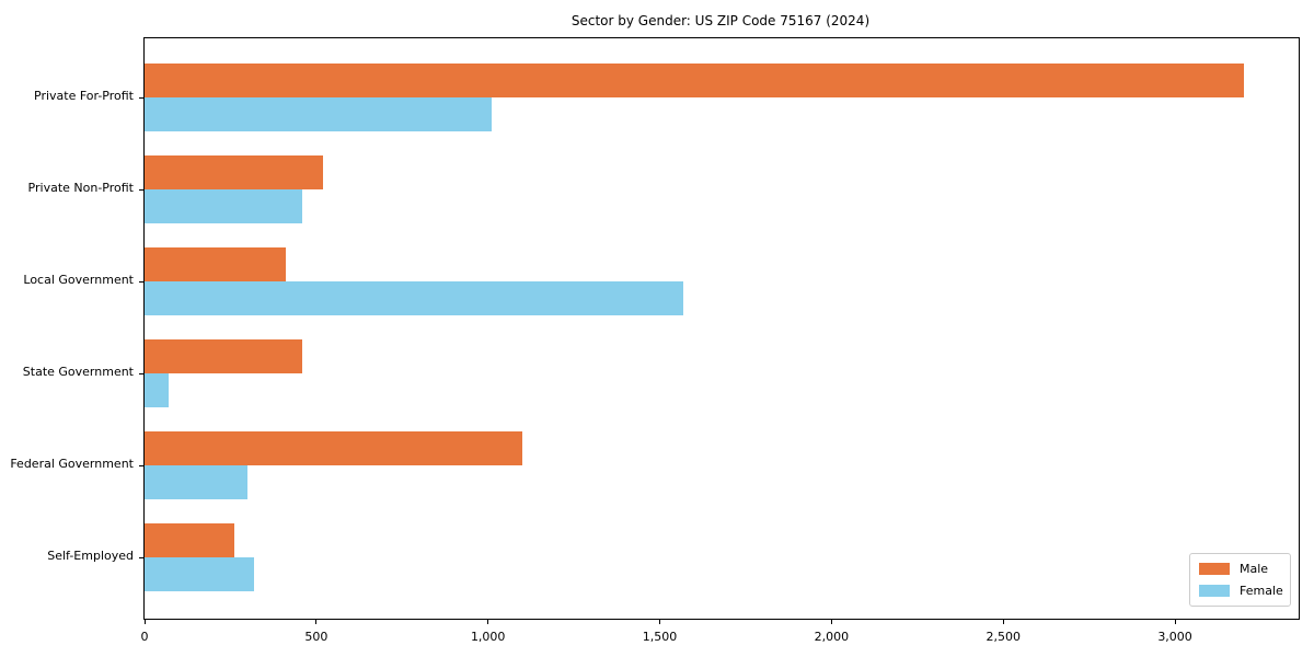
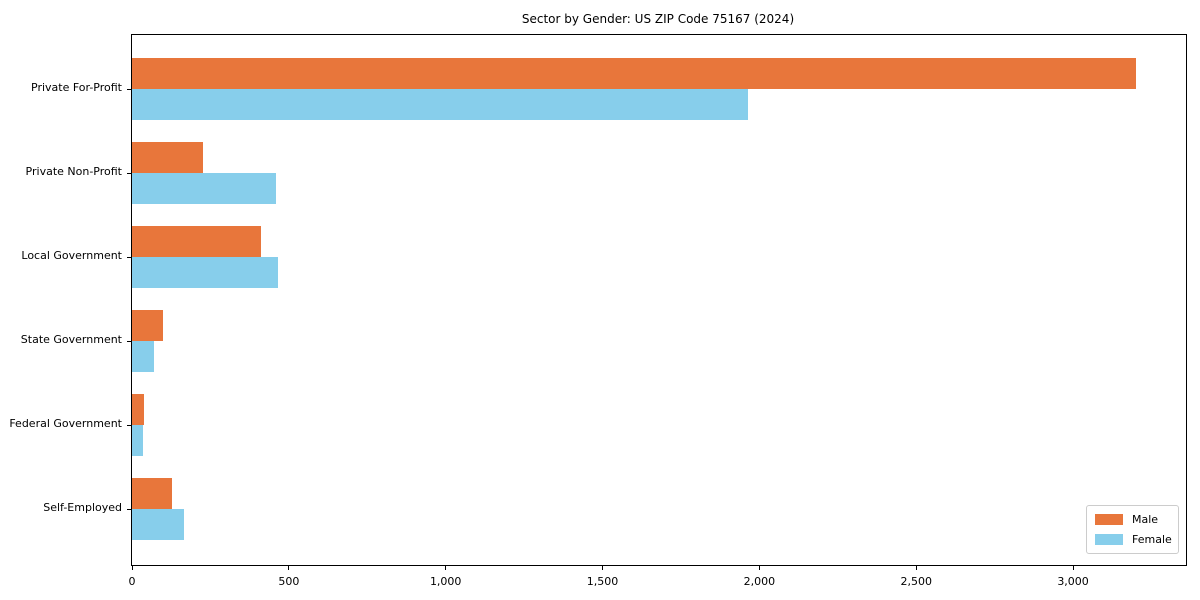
Female/Private For-Profit: 1010 -> 1960
Male/Private Non-Profit: 520 -> 220
Female/Local Government: 1570 -> 460
Male/State Government: 460 -> 100
Male/Federal Government: 1100 -> 40
Female/Federal Government: 300 -> 40
Male/Self-Employed: 260 -> 130
Female/Self-Employed: 320 -> 170
